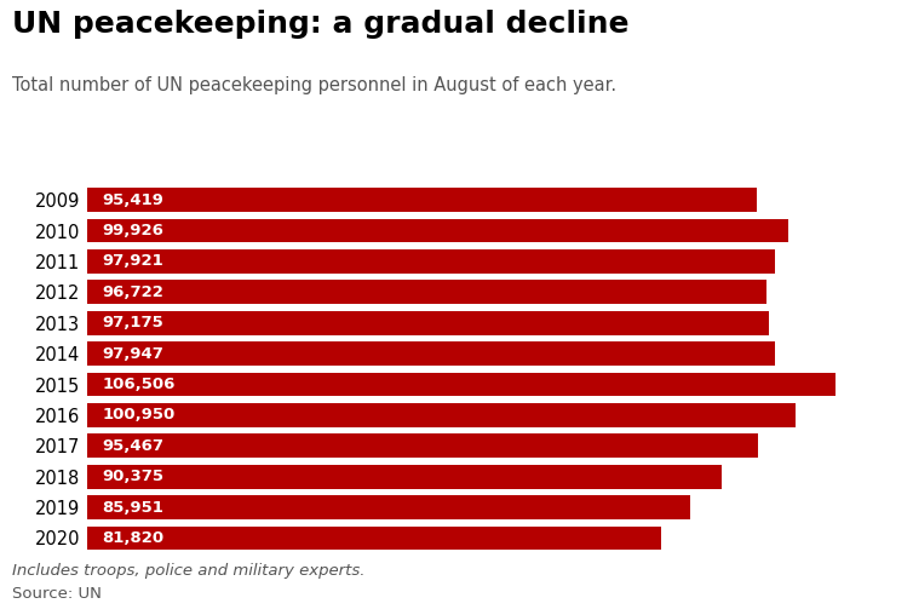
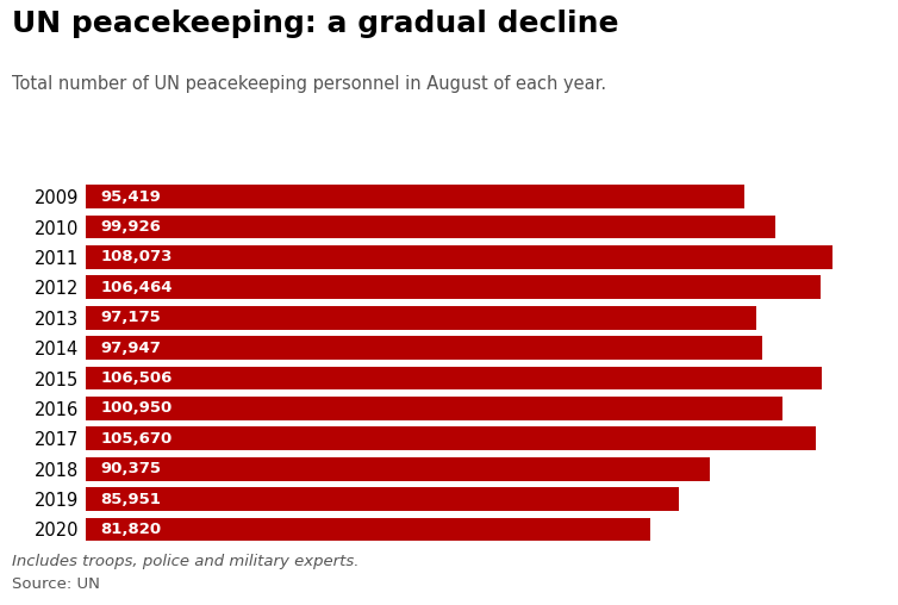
2011: 97,921 -> 108,073
2012: 96,722 -> 106,464
2017: 95,467 -> 105,670
